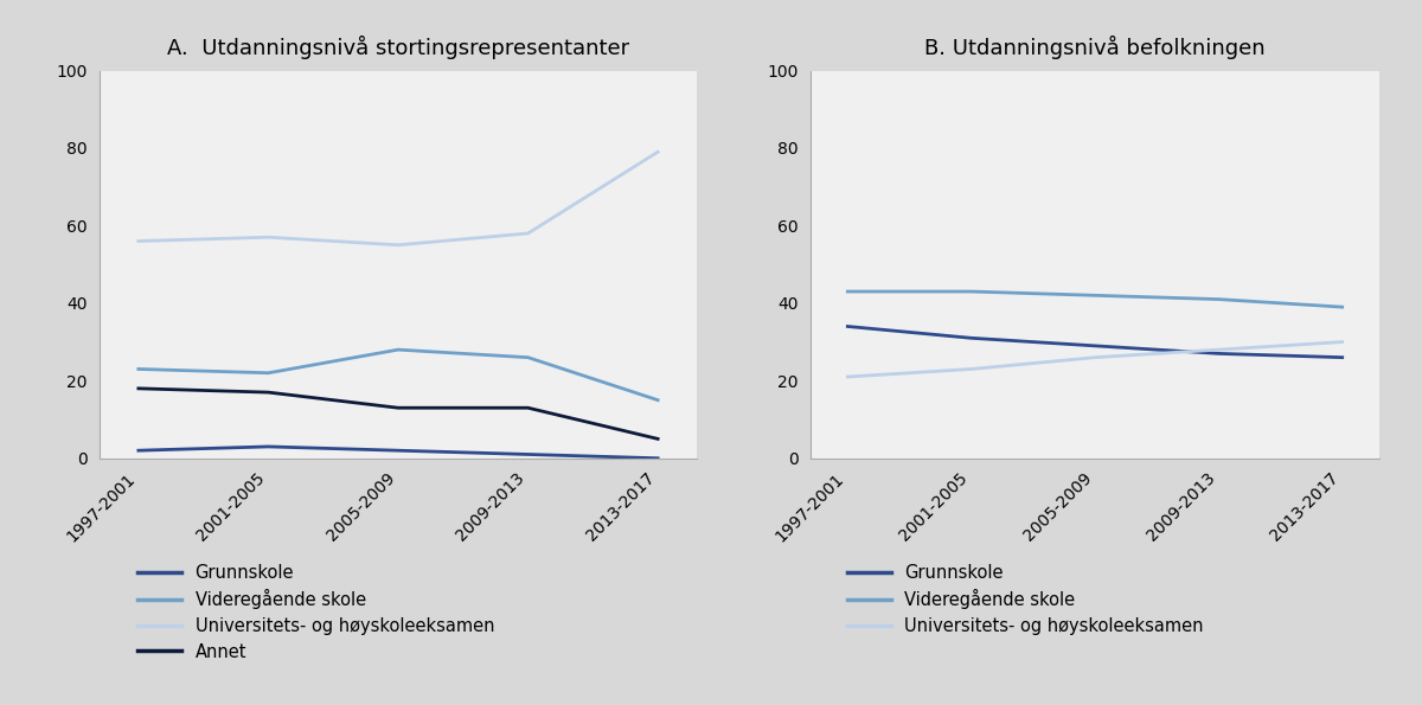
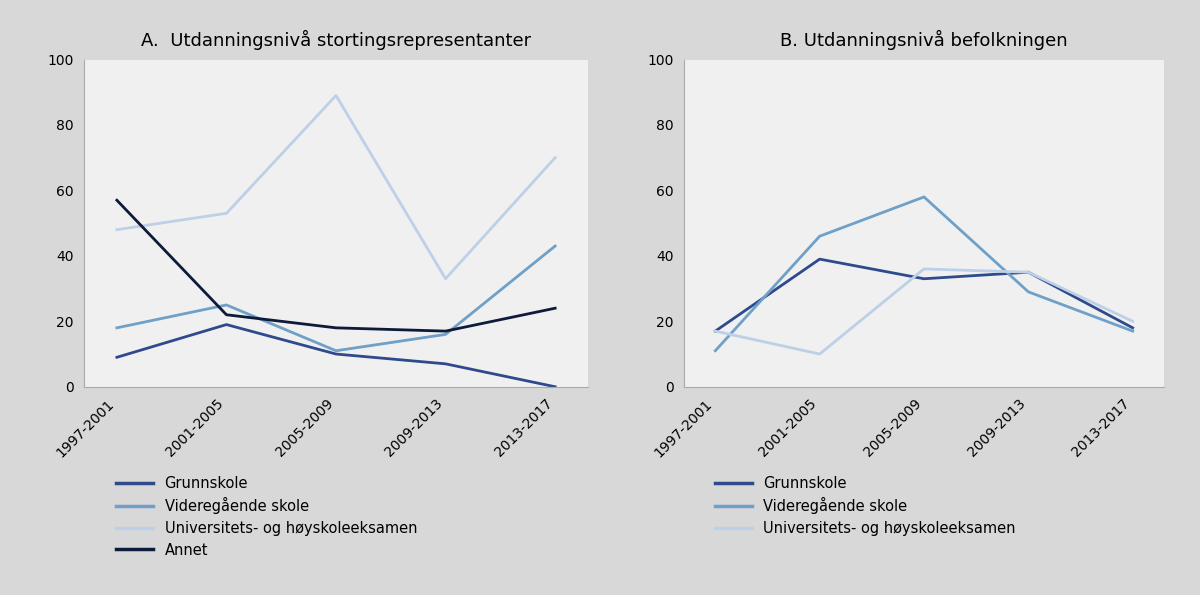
A. Utdanningsnivå stortingsrepresentanter/Grunnskole/1997-2001: 2 -> 9
A. Utdanningsnivå stortingsrepresentanter/Videregående skole/1997-2001: 23 -> 18
A. Utdanningsnivå stortingsrepresentanter/Universitets- og høyskoleeksamen/1997-2001: 56 -> 48
A. Utdanningsnivå stortingsrepresentanter/Annet/1997-2001: 18 -> 57
A. Utdanningsnivå stortingsrepresentanter/Grunnskole/2001-2005: 3 -> 19
A. Utdanningsnivå stortingsrepresentanter/Videregående skole/2001-2005: 22 -> 25
A. Utdanningsnivå stortingsrepresentanter/Universitets- og høyskoleeksamen/2001-2005: 57 -> 53
A. Utdanningsnivå stortingsrepresentanter/Annet/2001-2005: 17 -> 22
A. Utdanningsnivå stortingsrepresentanter/Grunnskole/2005-2009: 2 -> 10
A. Utdanningsnivå stortingsrepresentanter/Videregående skole/2005-2009: 28 -> 11
A. Utdanningsnivå stortingsrepresentanter/Universitets- og høyskoleeksamen/2005-2009: 55 -> 89
A. Utdanningsnivå stortingsrepresentanter/Annet/2005-2009: 13 -> 18
A. Utdanningsnivå stortingsrepresentanter/Grunnskole/2009-2013: 1 -> 7
A. Utdanningsnivå stortingsrepresentanter/Videregående skole/2009-2013: 26 -> 16
A. Utdanningsnivå stortingsrepresentanter/Universitets- og høyskoleeksamen/2009-2013: 58 -> 33
A. Utdanningsnivå stortingsrepresentanter/Annet/2009-2013: 13 -> 17
A. Utdanningsnivå stortingsrepresentanter/Videregående skole/2013-2017: 15 -> 43
A. Utdanningsnivå stortingsrepresentanter/Universitets- og høyskoleeksamen/2013-2017: 79 -> 70
A. Utdanningsnivå stortingsrepresentanter/Annet/2013-2017: 5 -> 24
B. Utdanningsnivå befolkningen/Grunnskole/1997-2001: 34 -> 17
B. Utdanningsnivå befolkningen/Videregående skole/1997-2001: 43 -> 11
B. Utdanningsnivå befolkningen/Universitets- og høyskoleeksamen/1997-2001: 21 -> 17
B. Utdanningsnivå befolkningen/Grunnskole/2001-2005: 31 -> 39
B. Utdanningsnivå befolkningen/Videregående skole/2001-2005: 43 -> 46
B. Utdanningsnivå befolkningen/Universitets- og høyskoleeksamen/2001-2005: 23 -> 10
B. Utdanningsnivå befolkningen/Grunnskole/2005-2009: 29 -> 33
B. Utdanningsnivå befolkningen/Videregående skole/2005-2009: 42 -> 58
B. Utdanningsnivå befolkningen/Universitets- og høyskoleeksamen/2005-2009: 26 -> 36
B. Utdanningsnivå befolkningen/Grunnskole/2009-2013: 27 -> 35
B. Utdanningsnivå befolkningen/Videregående skole/2009-2013: 41 -> 29
B. Utdanningsnivå befolkningen/Universitets- og høyskoleeksamen/2009-2013: 28 -> 35
B. Utdanningsnivå befolkningen/Grunnskole/2013-2017: 26 -> 18
B. Utdanningsnivå befolkningen/Videregående skole/2013-2017: 39 -> 17
B. Utdanningsnivå befolkningen/Universitets- og høyskoleeksamen/2013-2017: 30 -> 20
